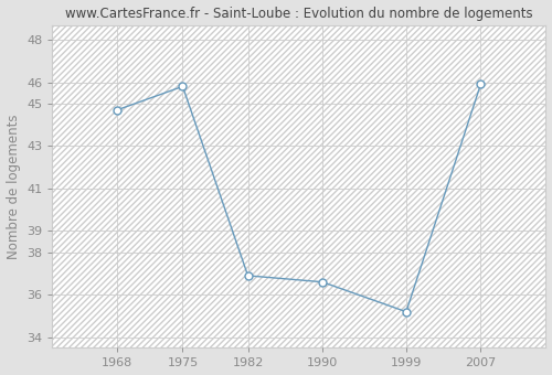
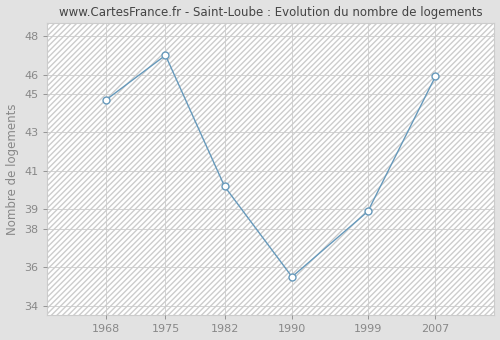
1975: 45.8 -> 47.0
1982: 36.9 -> 40.2
1990: 36.6 -> 35.5
1999: 35.2 -> 38.9
